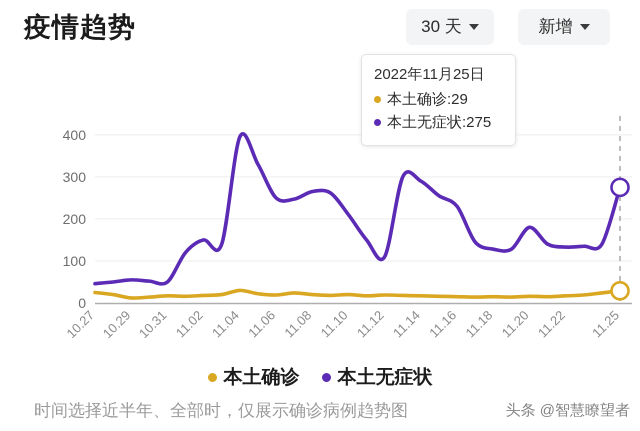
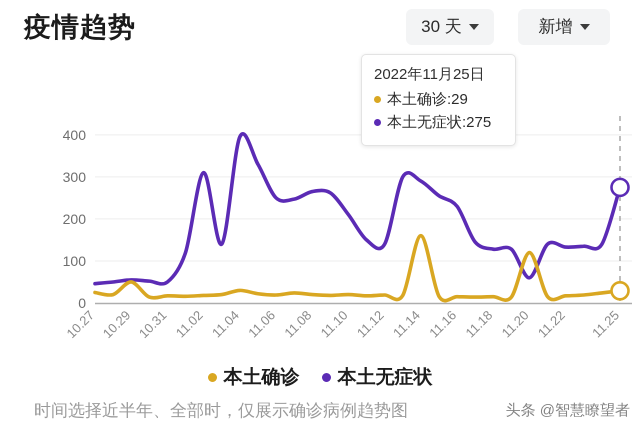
本土确诊/10.29: 10 -> 50
本土无症状/11.02: 150 -> 310
本土无症状/11.12: 110 -> 140
本土确诊/11.14: 20 -> 160
本土确诊/11.20: 20 -> 120
本土无症状/11.20: 180 -> 60
